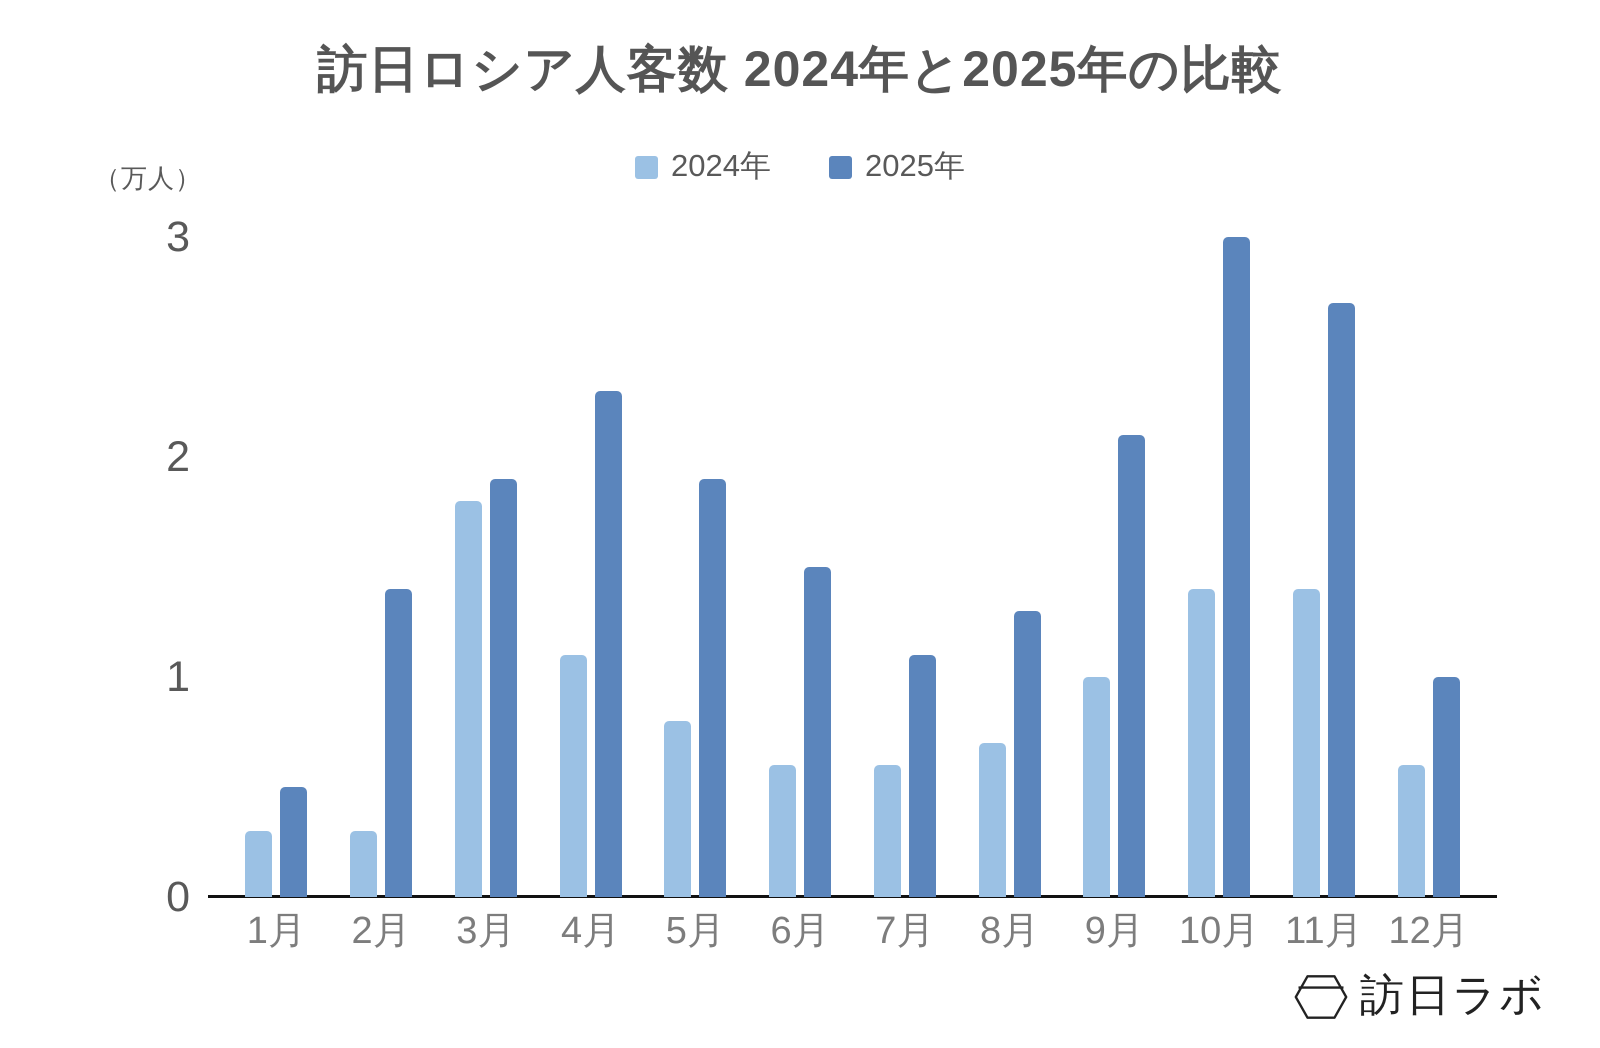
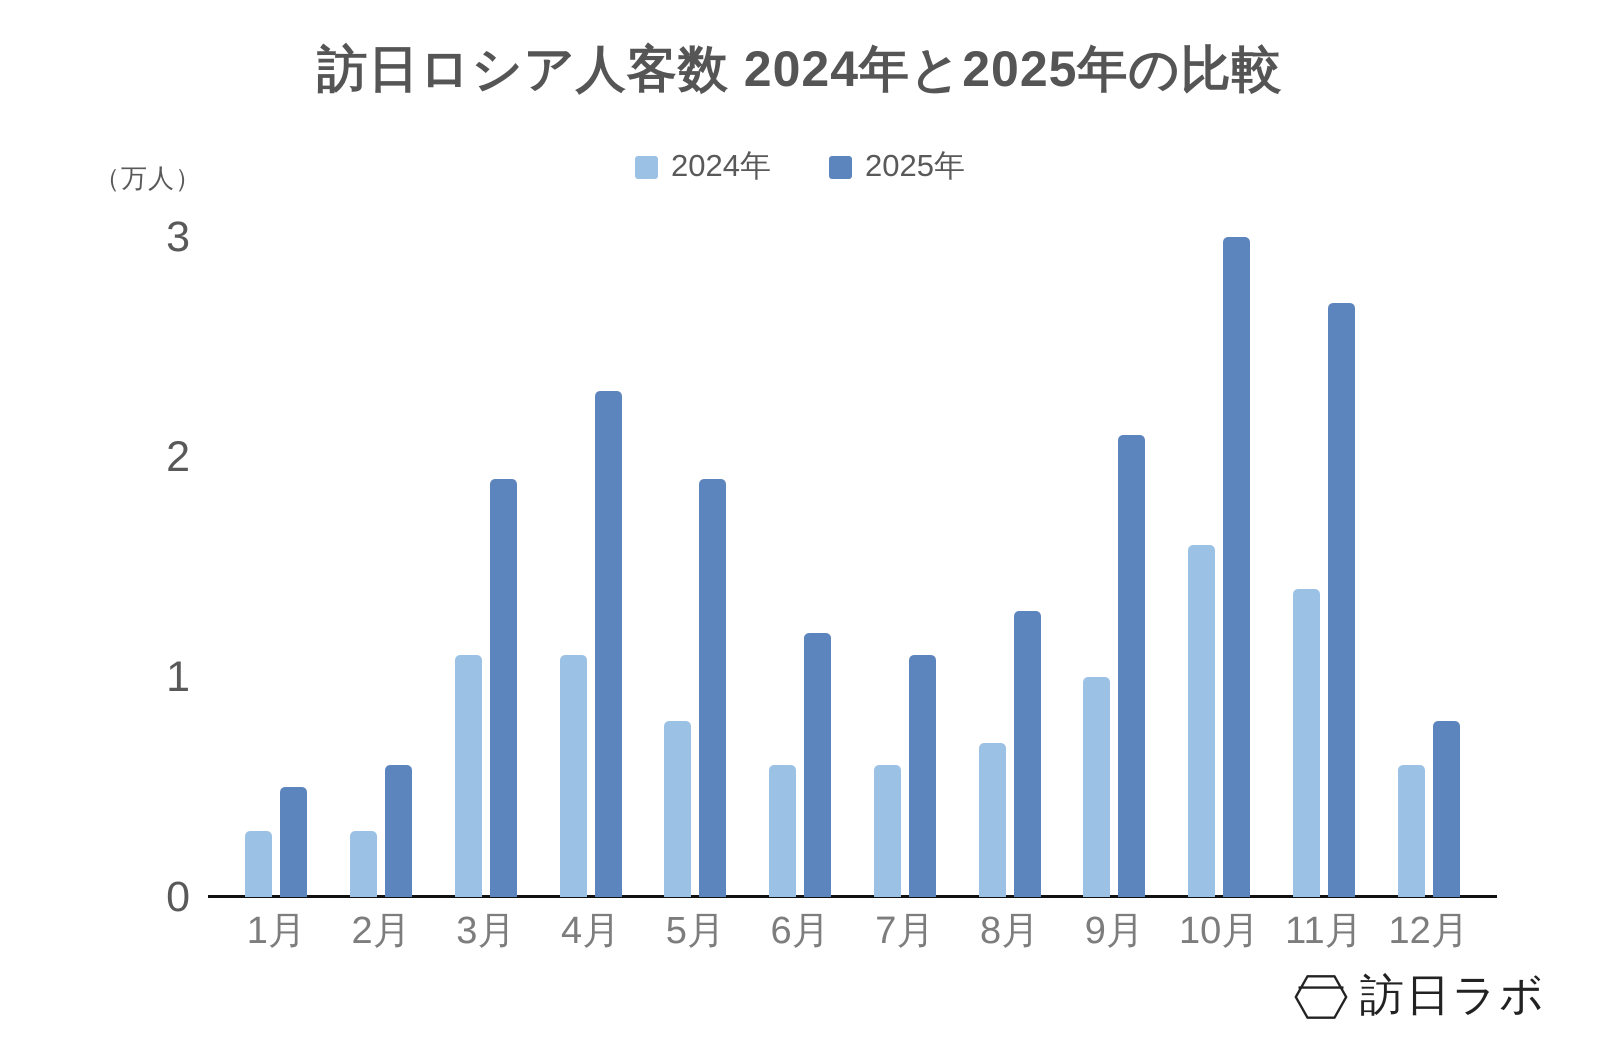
2025年/2月: 1.4 -> 0.6
2024年/3月: 1.8 -> 1.1
2025年/6月: 1.5 -> 1.2
2024年/10月: 1.4 -> 1.6
2025年/12月: 1.0 -> 0.8
